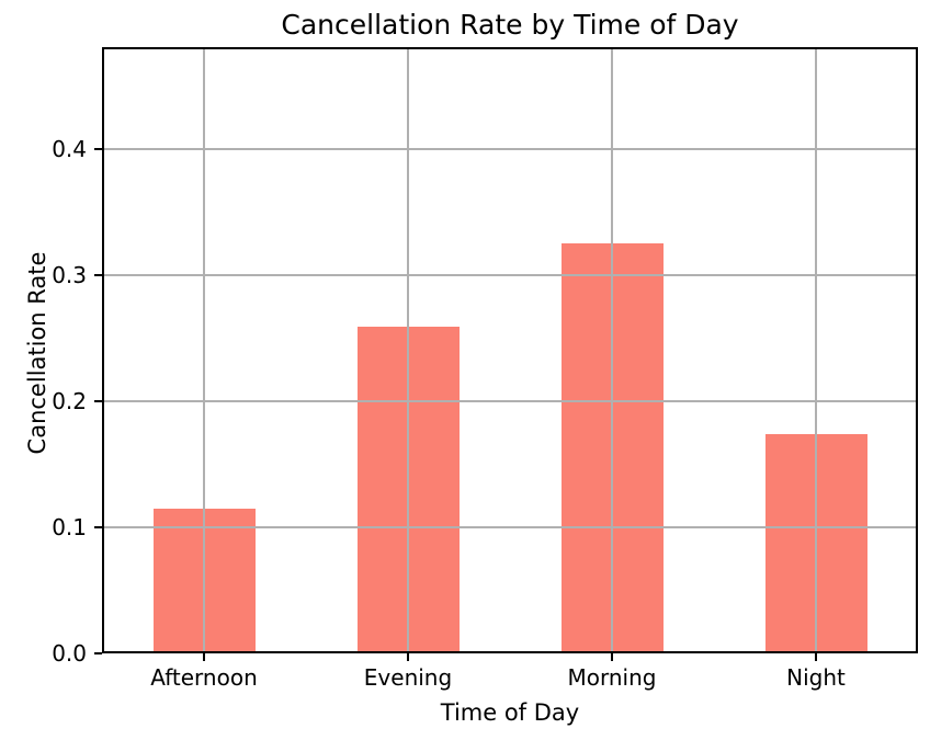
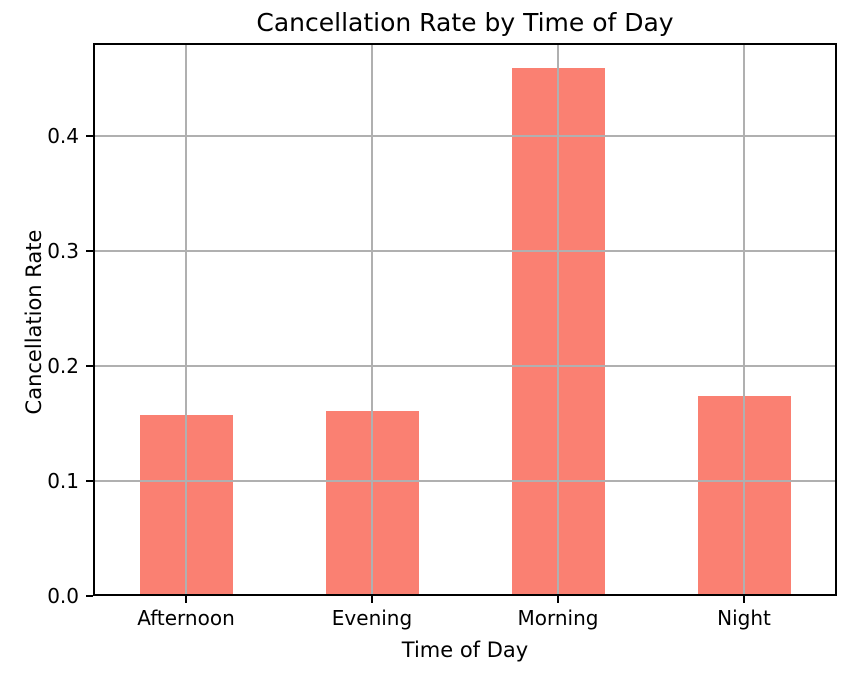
Afternoon: 0.115 -> 0.157
Evening: 0.259 -> 0.161
Morning: 0.325 -> 0.459
